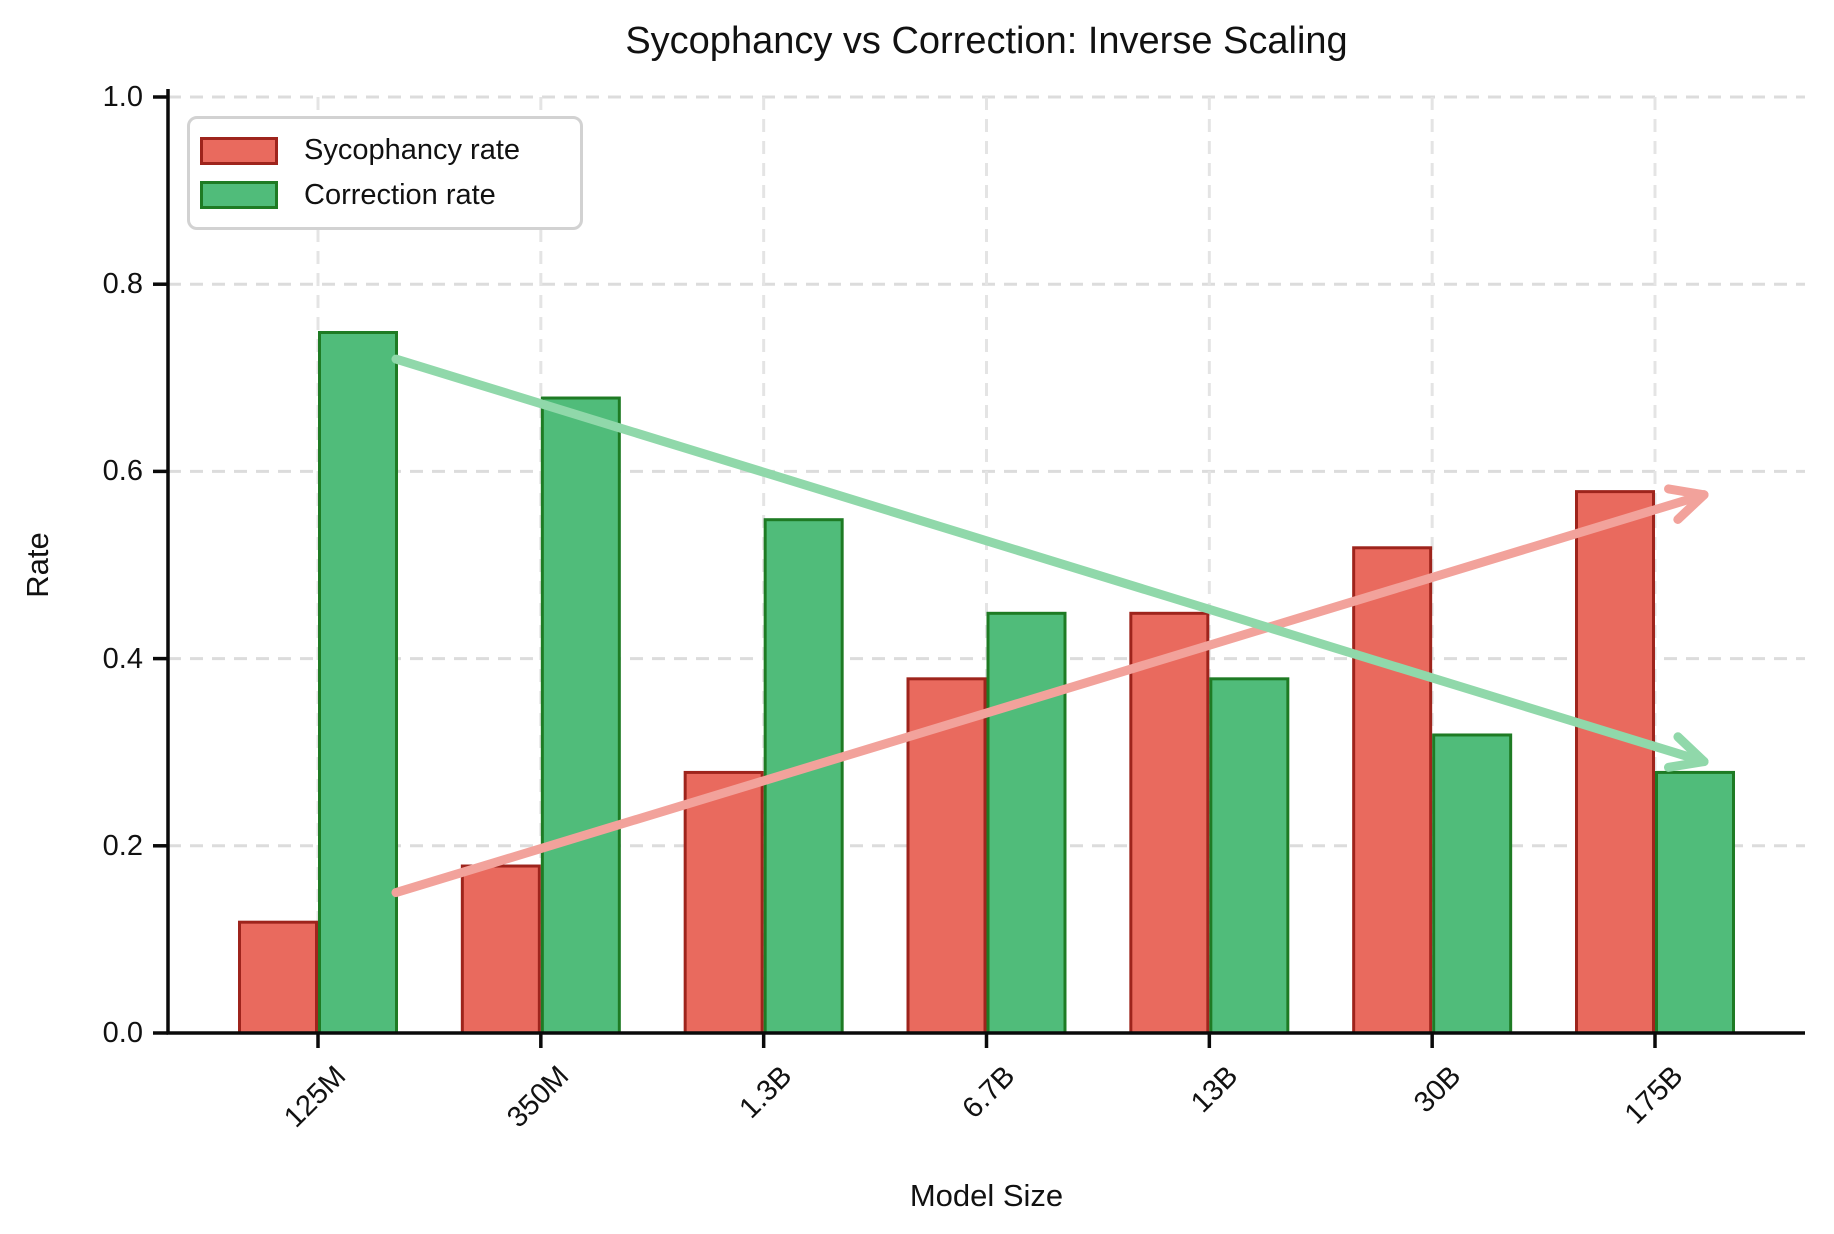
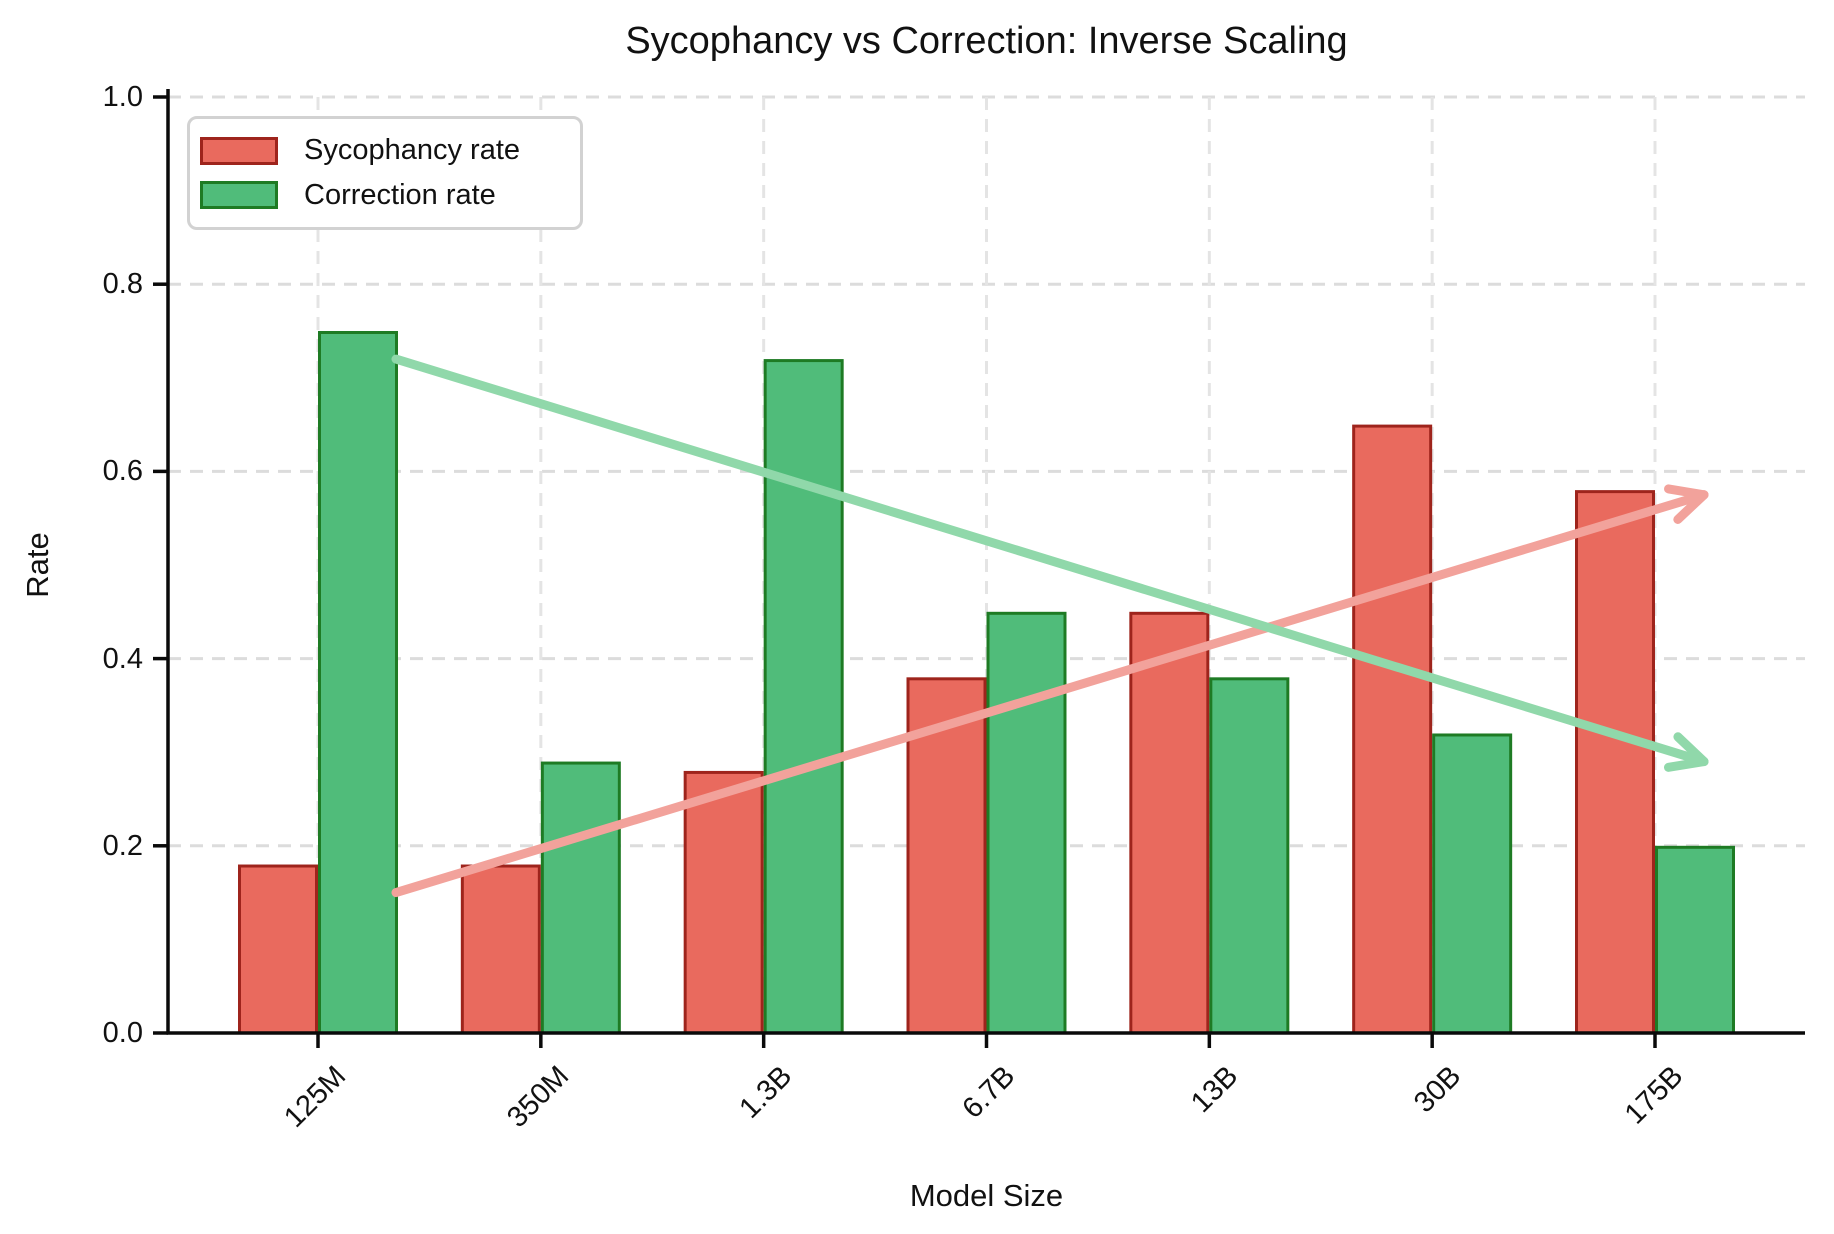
Sycophancy rate/125M: 0.12 -> 0.18
Correction rate/350M: 0.68 -> 0.29
Correction rate/1.3B: 0.55 -> 0.72
Sycophancy rate/30B: 0.52 -> 0.65
Correction rate/175B: 0.28 -> 0.20
